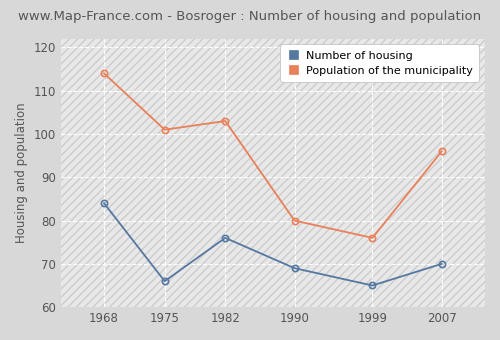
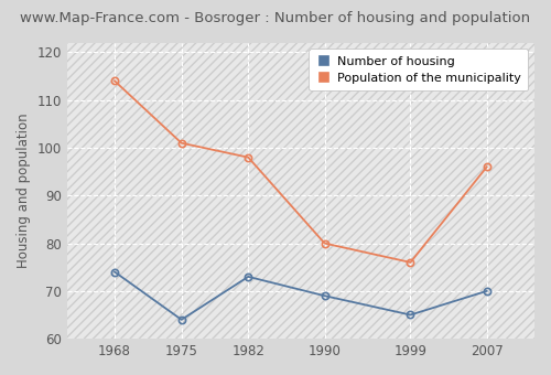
Number of housing/1968: 84 -> 74
Number of housing/1975: 66 -> 64
Number of housing/1982: 76 -> 73
Population of the municipality/1982: 103 -> 98
